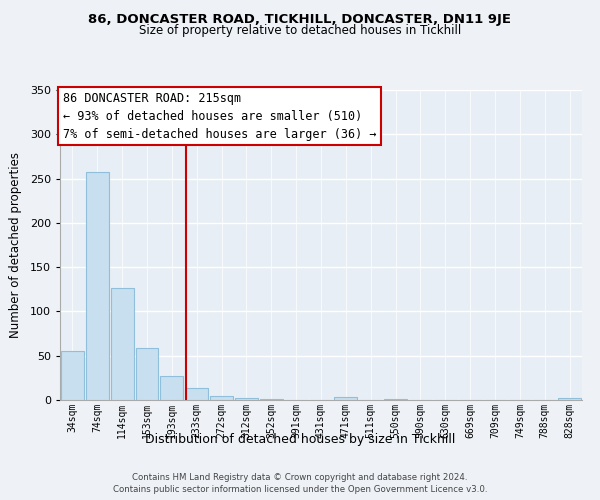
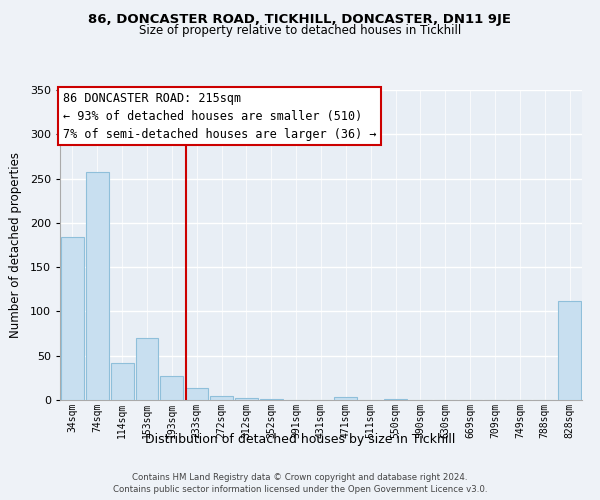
34sqm: 55 -> 184
114sqm: 126 -> 42
153sqm: 59 -> 70
828sqm: 2 -> 112
